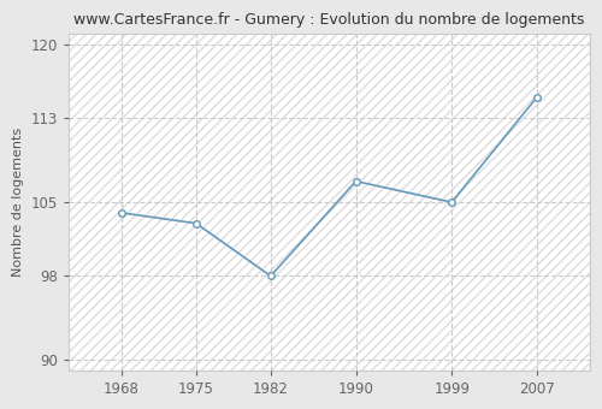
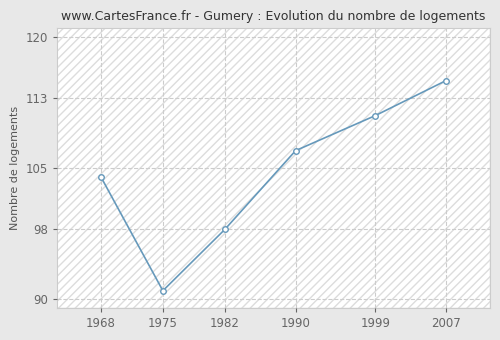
1975: 103 -> 91
1999: 105 -> 111
